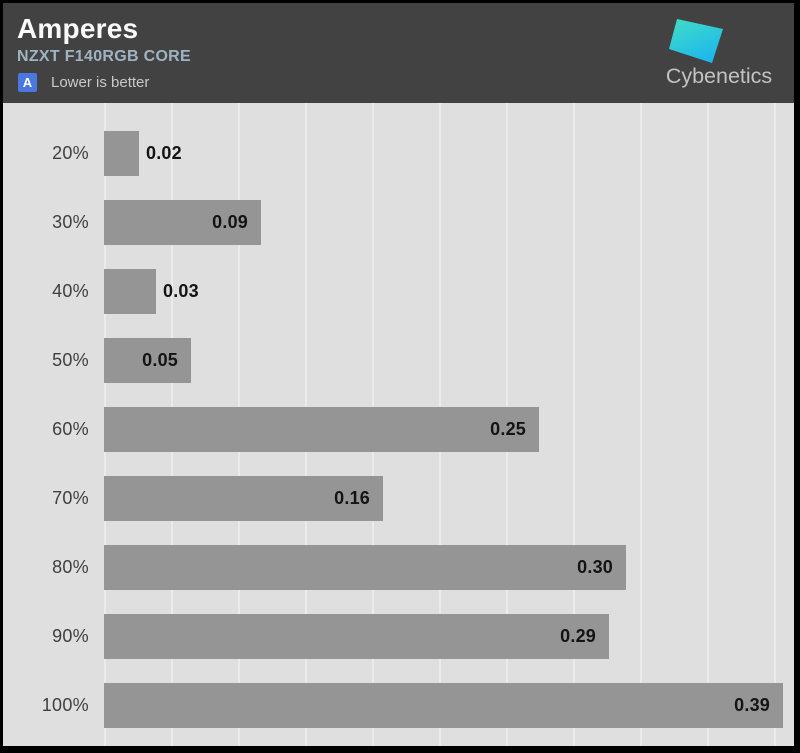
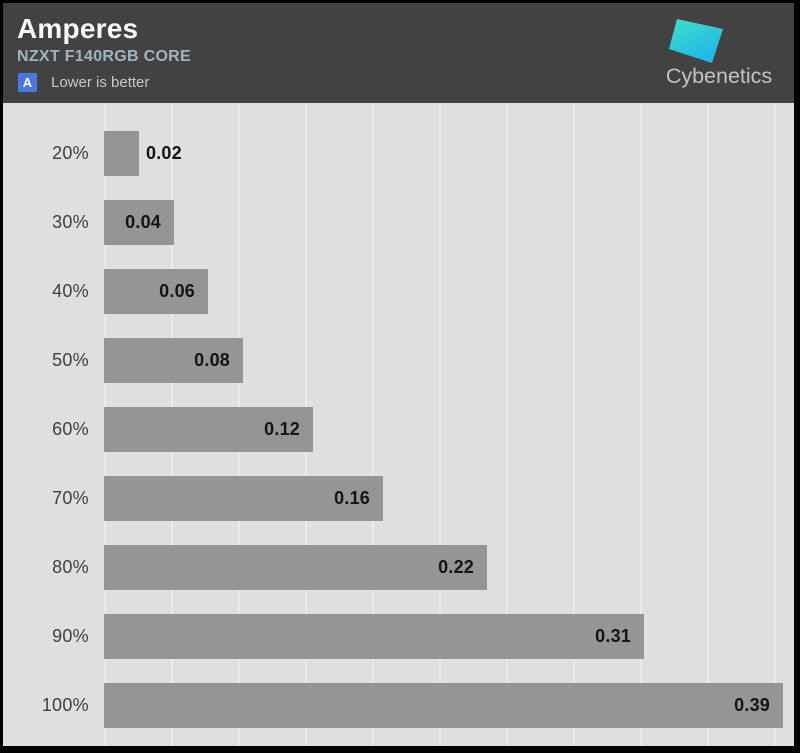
30%: 0.09 -> 0.04
40%: 0.03 -> 0.06
50%: 0.05 -> 0.08
60%: 0.25 -> 0.12
80%: 0.30 -> 0.22
90%: 0.29 -> 0.31
